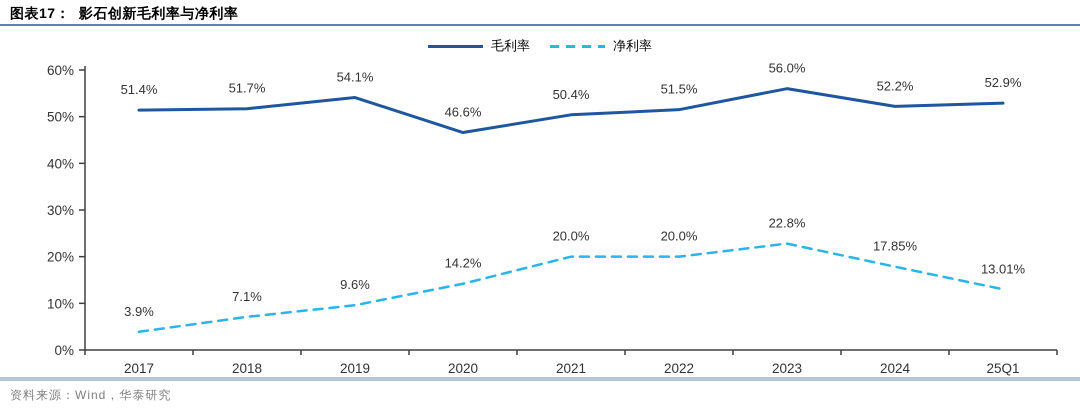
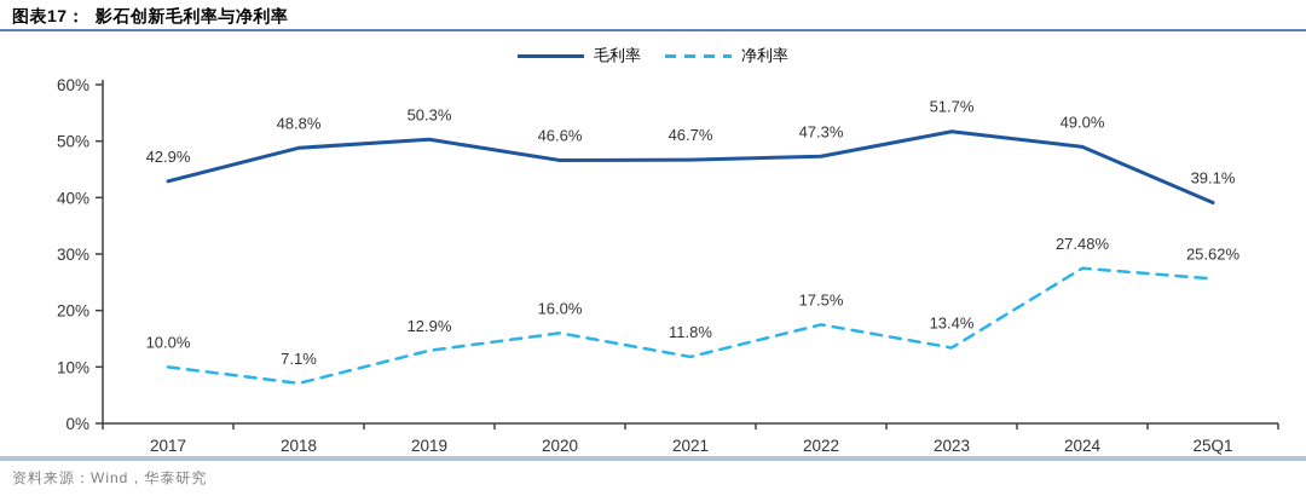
毛利率/2017: 51.4% -> 42.9%
净利率/2017: 3.9% -> 10.0%
毛利率/2018: 51.7% -> 48.8%
毛利率/2019: 54.1% -> 50.3%
净利率/2019: 9.6% -> 12.9%
净利率/2020: 14.2% -> 16.0%
毛利率/2021: 50.4% -> 46.7%
净利率/2021: 20.0% -> 11.8%
毛利率/2022: 51.5% -> 47.3%
净利率/2022: 20.0% -> 17.5%
毛利率/2023: 56.0% -> 51.7%
净利率/2023: 22.8% -> 13.4%
毛利率/2024: 52.2% -> 49.0%
净利率/2024: 17.85% -> 27.48%
毛利率/25Q1: 52.9% -> 39.1%
净利率/25Q1: 13.01% -> 25.62%
